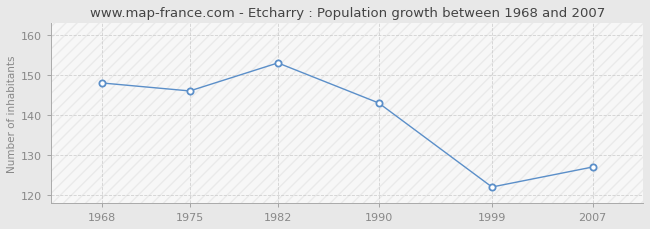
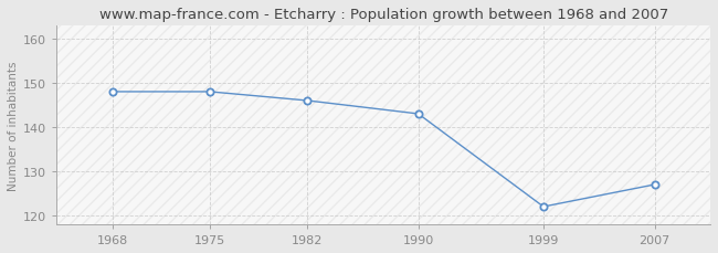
1975: 146 -> 148
1982: 153 -> 146
